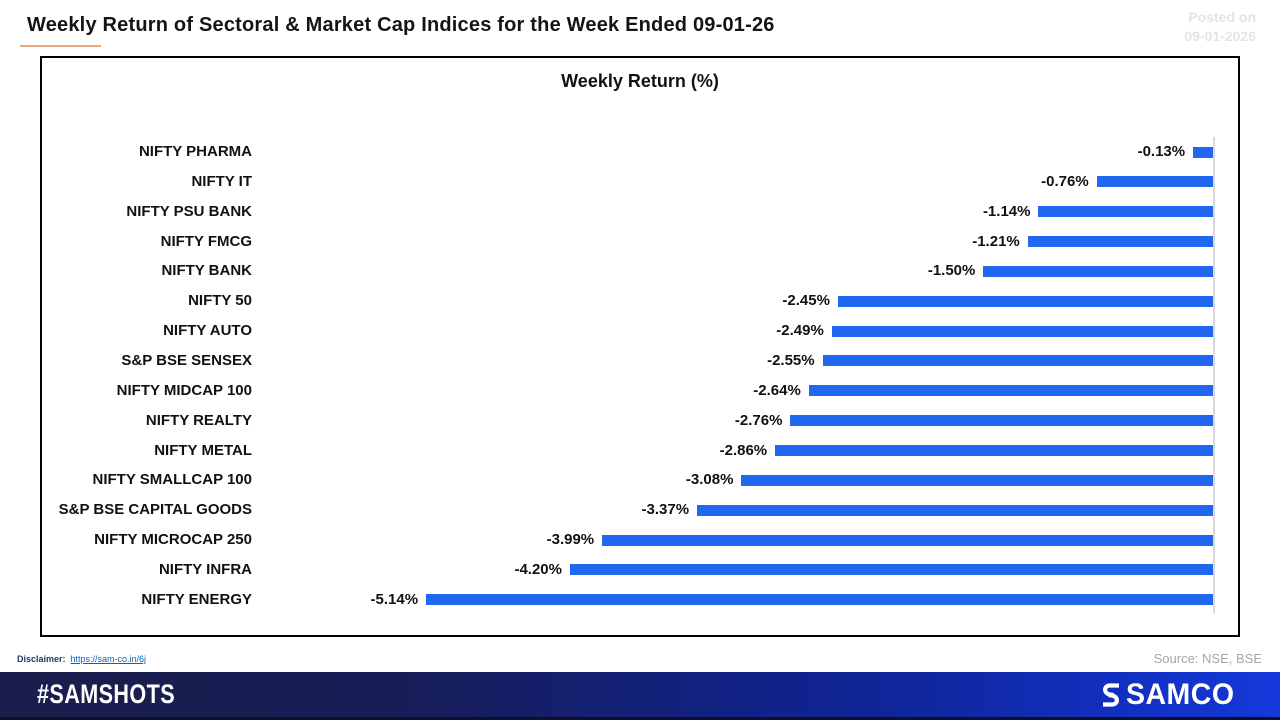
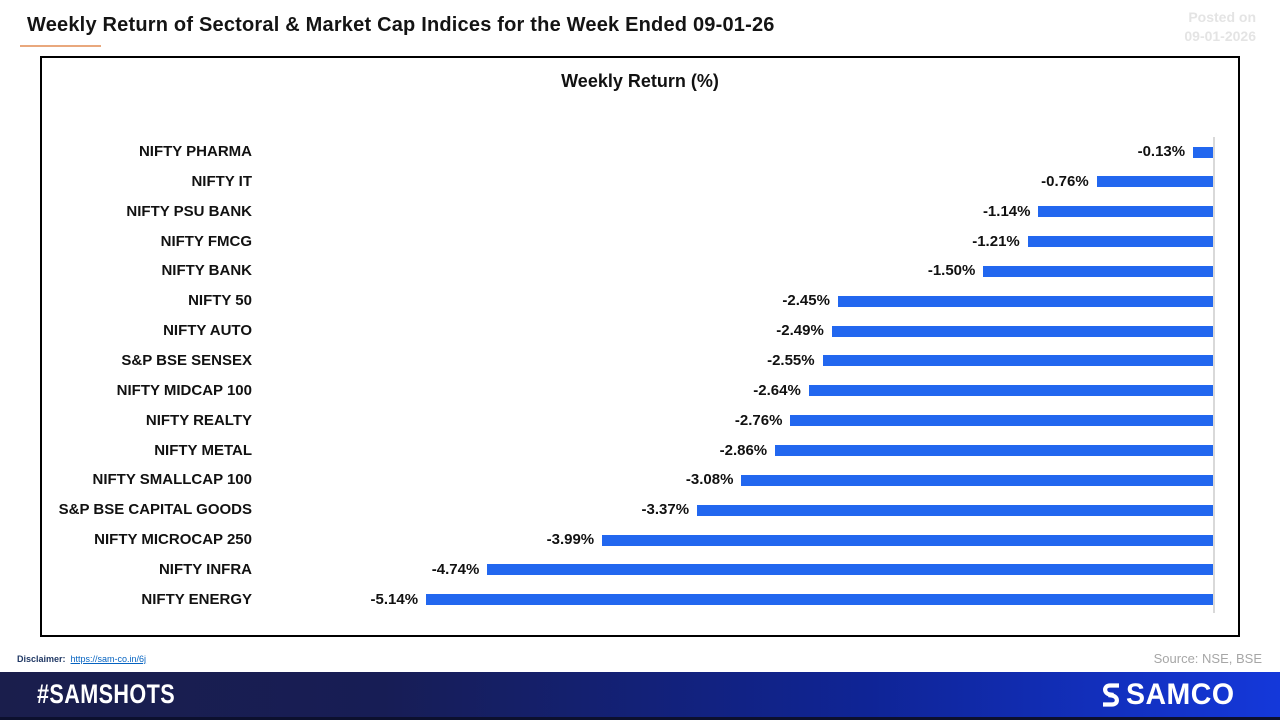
NIFTY INFRA: -4.20% -> -4.74%
